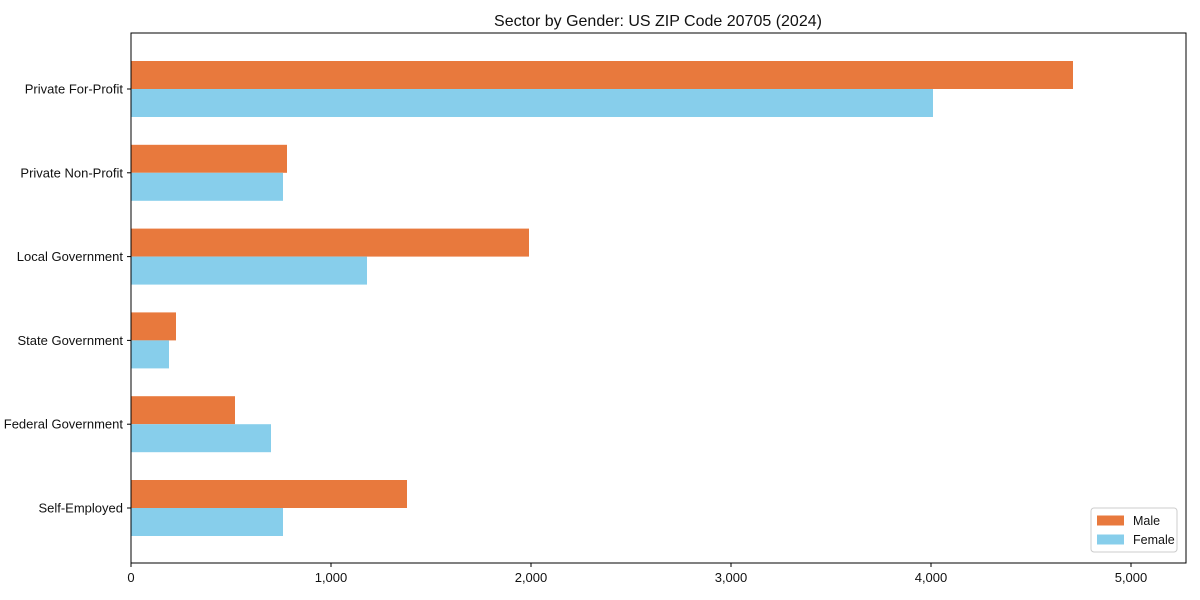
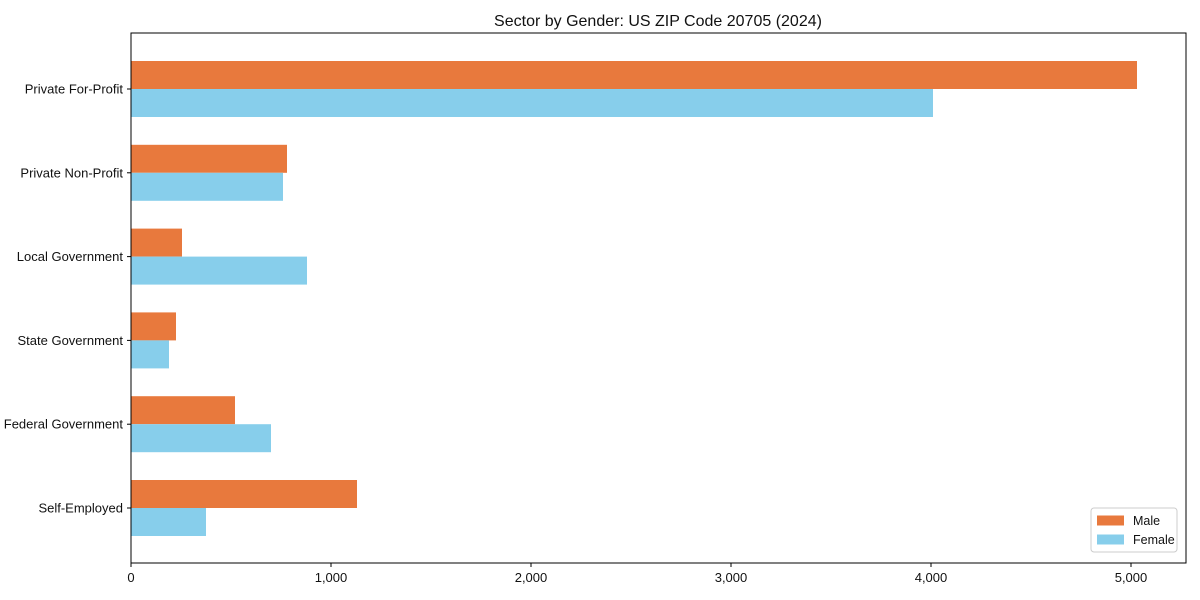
Male/Private For-Profit: 4710 -> 5030
Male/Local Government: 1990 -> 260
Female/Local Government: 1180 -> 880
Male/Self-Employed: 1380 -> 1130
Female/Self-Employed: 760 -> 380
